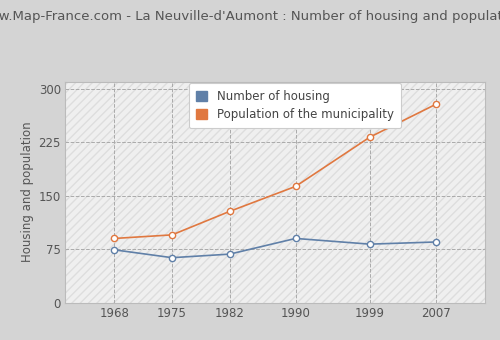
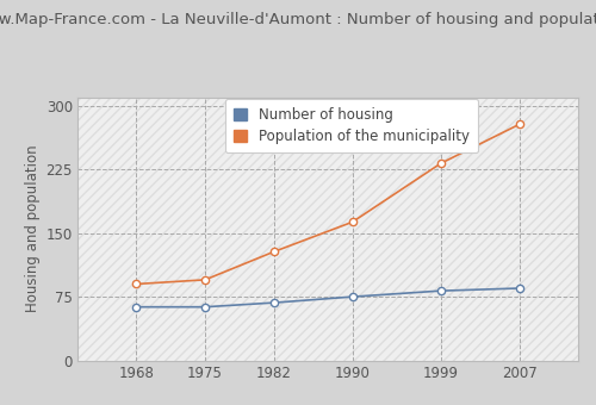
Number of housing/1968: 74 -> 63
Number of housing/1990: 90 -> 75
